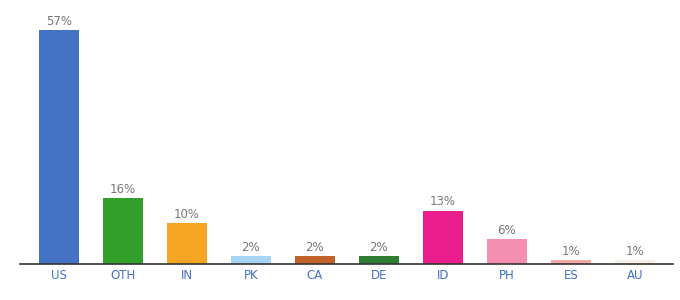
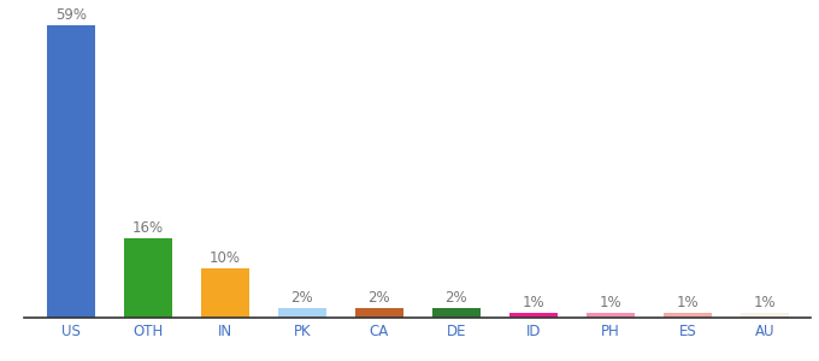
US: 57% -> 59%
ID: 13% -> 1%
PH: 6% -> 1%
